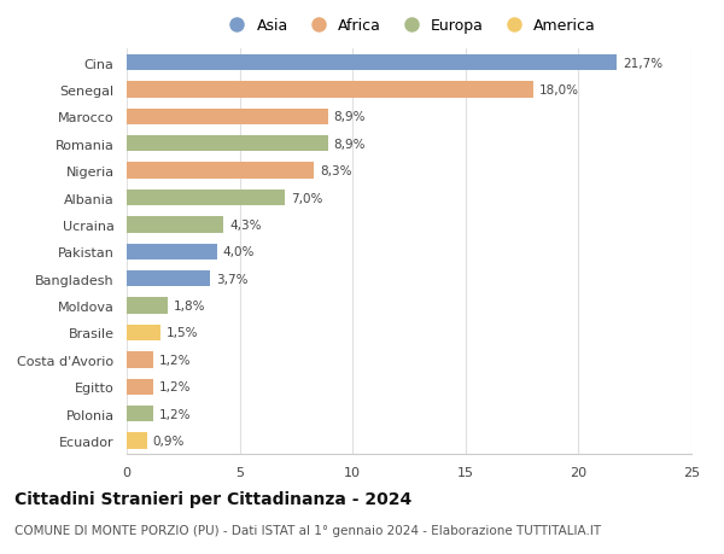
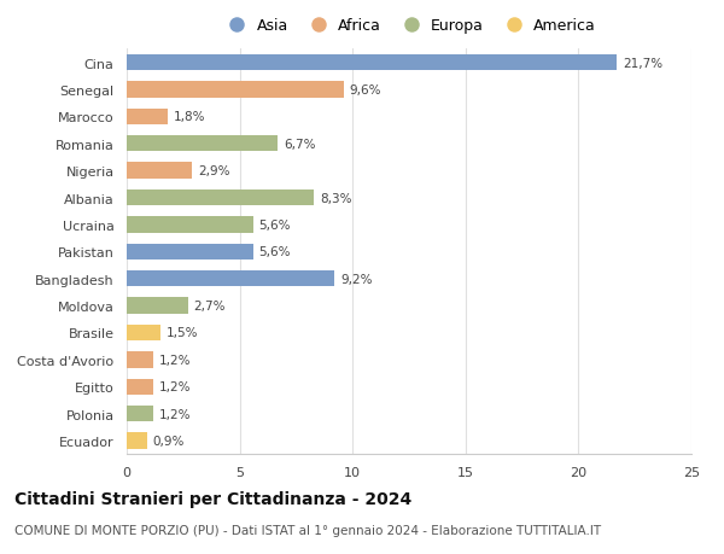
Senegal: 18,0% -> 9,6%
Marocco: 8,9% -> 1,8%
Romania: 8,9% -> 6,7%
Nigeria: 8,3% -> 2,9%
Albania: 7,0% -> 8,3%
Ucraina: 4,3% -> 5,6%
Pakistan: 4,0% -> 5,6%
Bangladesh: 3,7% -> 9,2%
Moldova: 1,8% -> 2,7%
